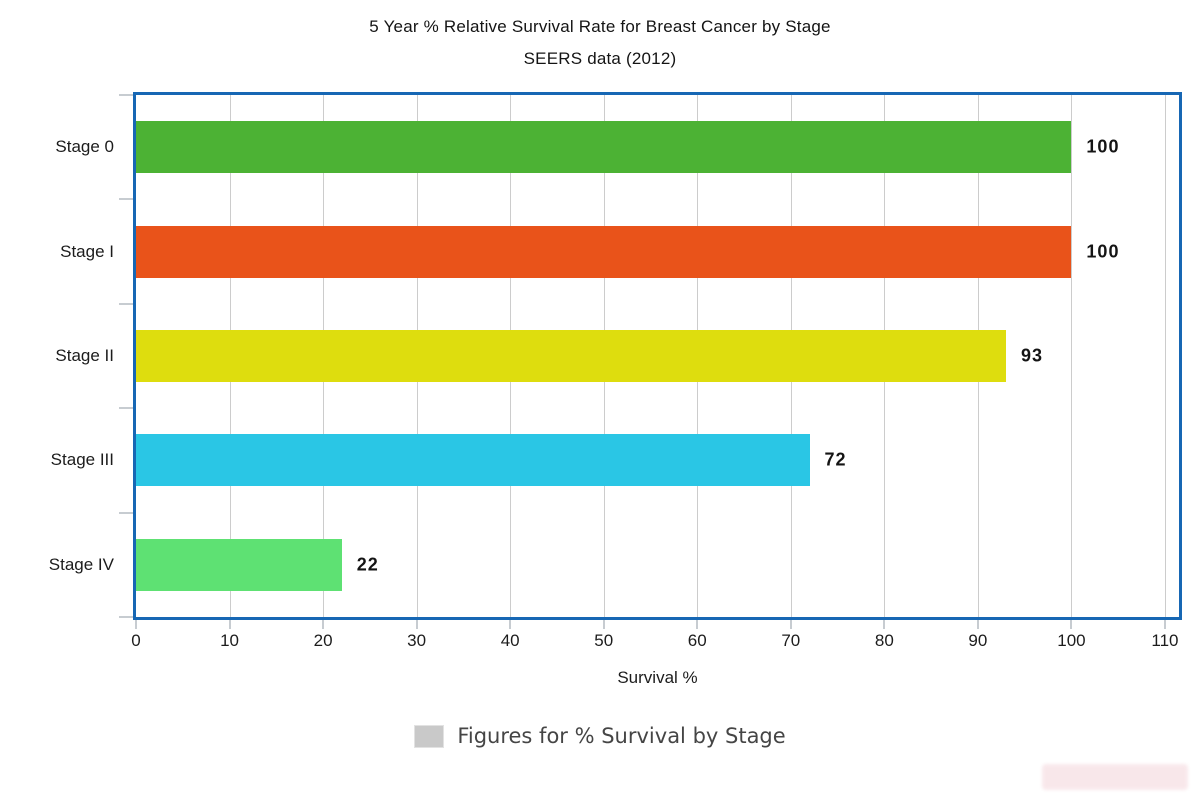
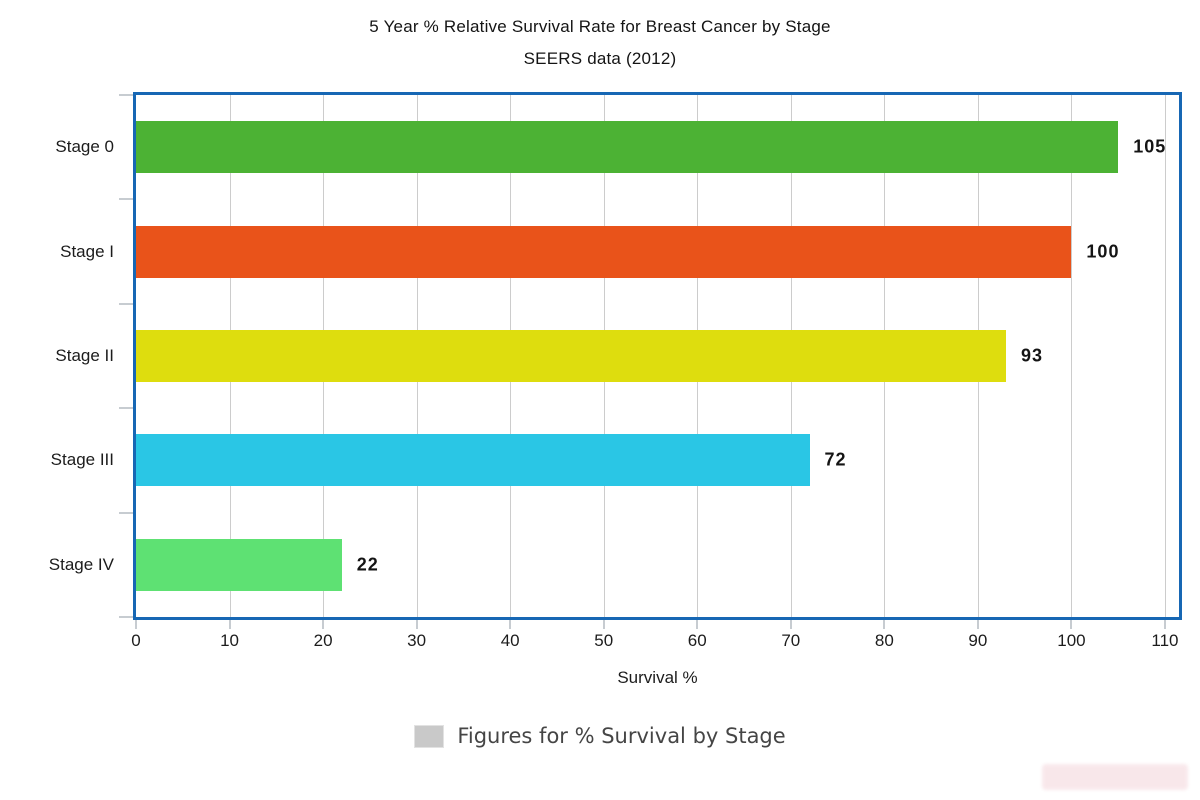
Stage 0: 100 -> 105
